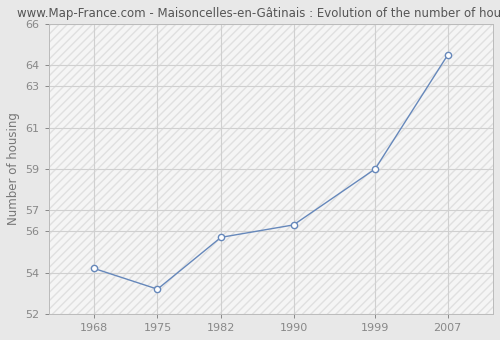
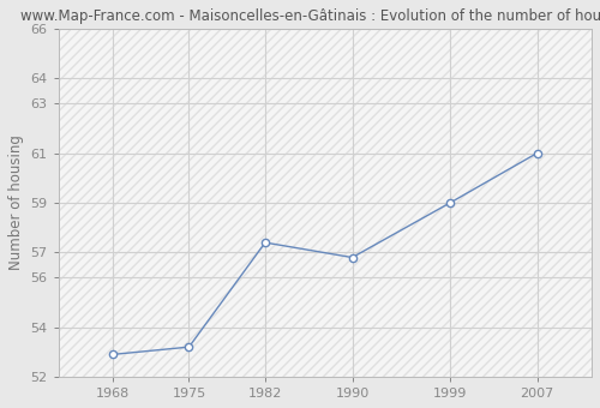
1968: 54.2 -> 52.9
1982: 55.7 -> 57.4
1990: 56.3 -> 56.8
2007: 64.5 -> 61.0
